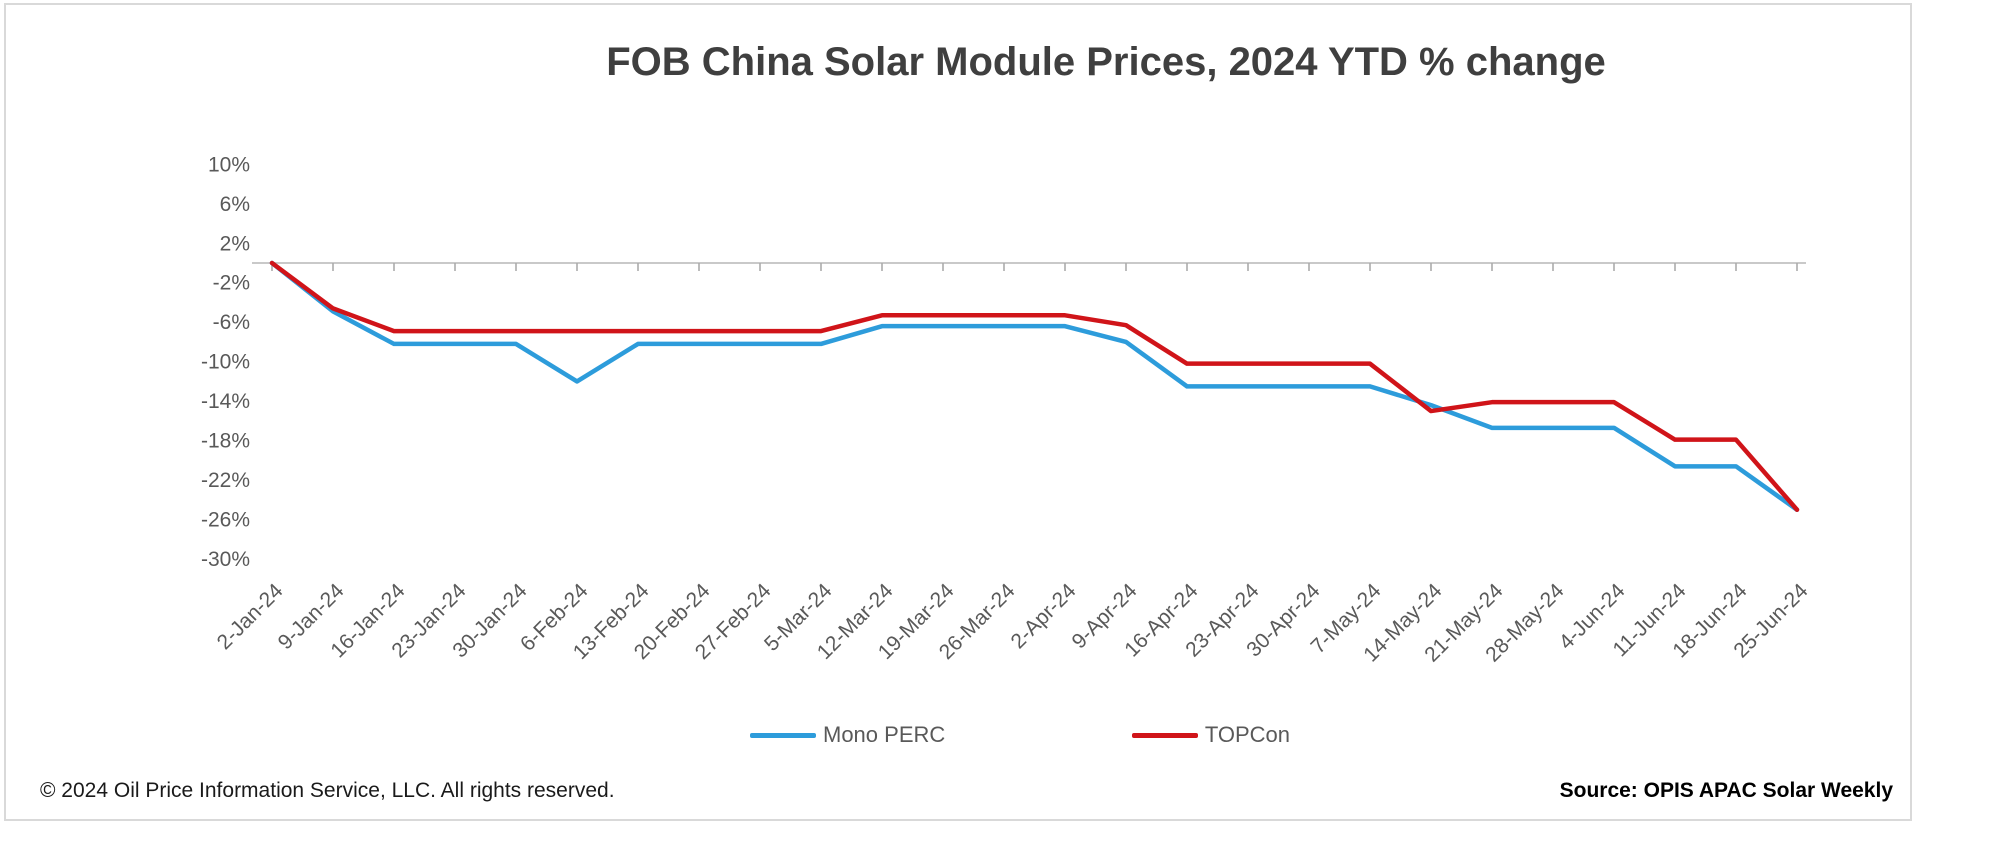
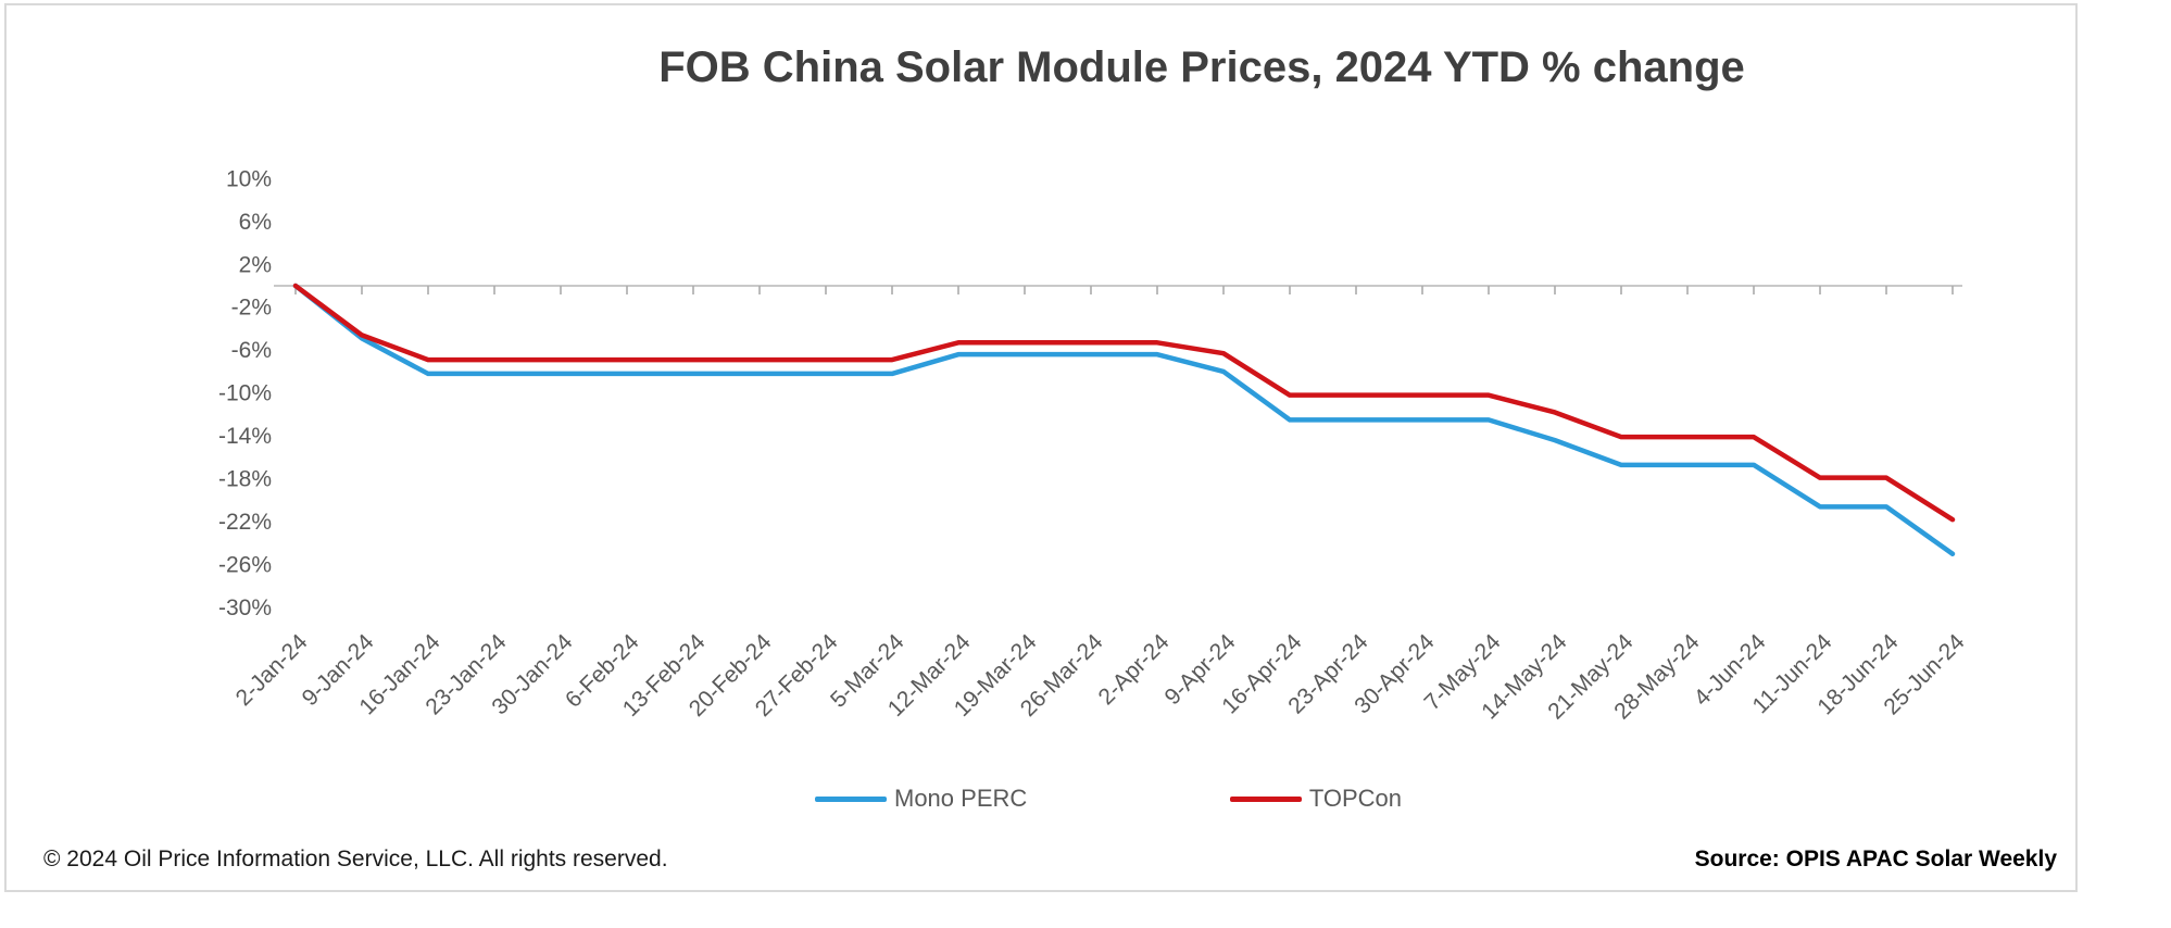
Mono PERC/6-Feb-24: -12% -> -8%
TOPCon/14-May-24: -15% -> -12%
TOPCon/25-Jun-24: -25% -> -22%
